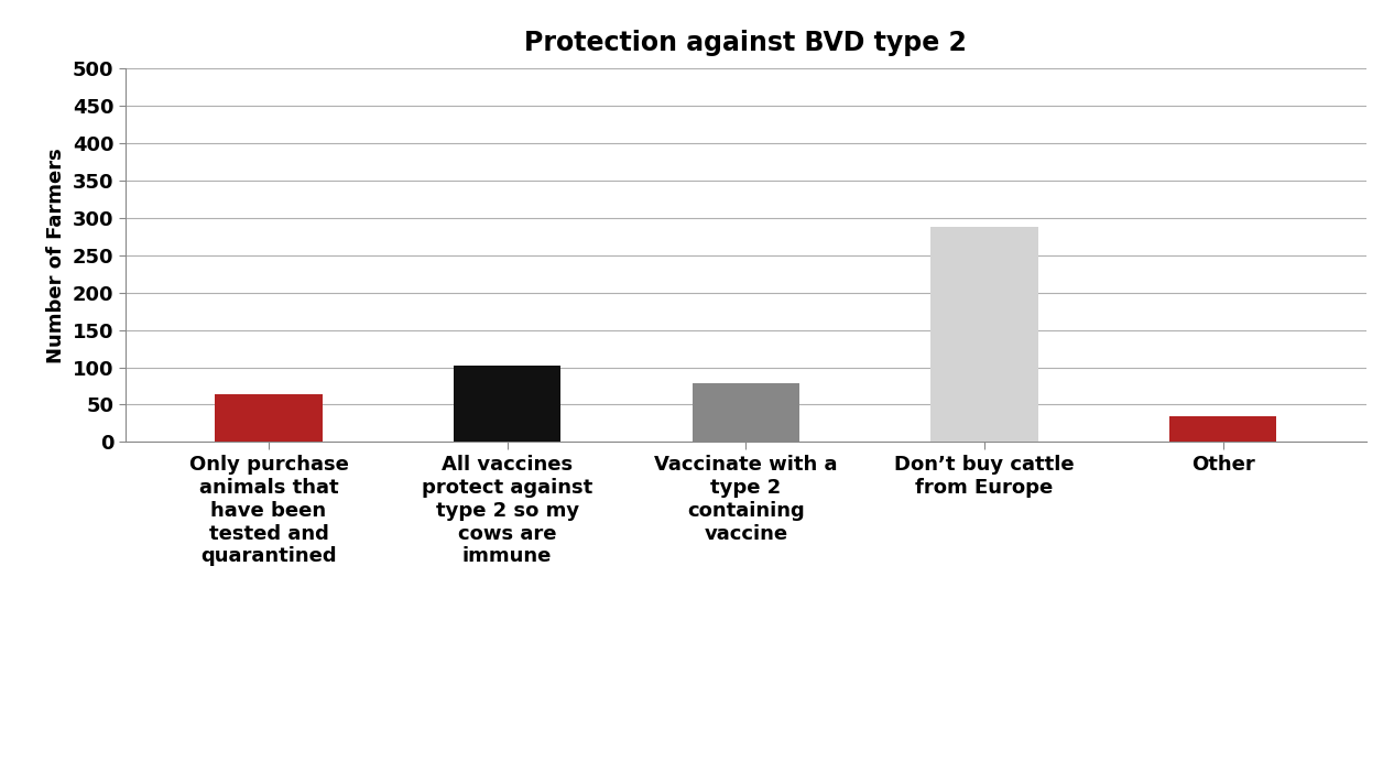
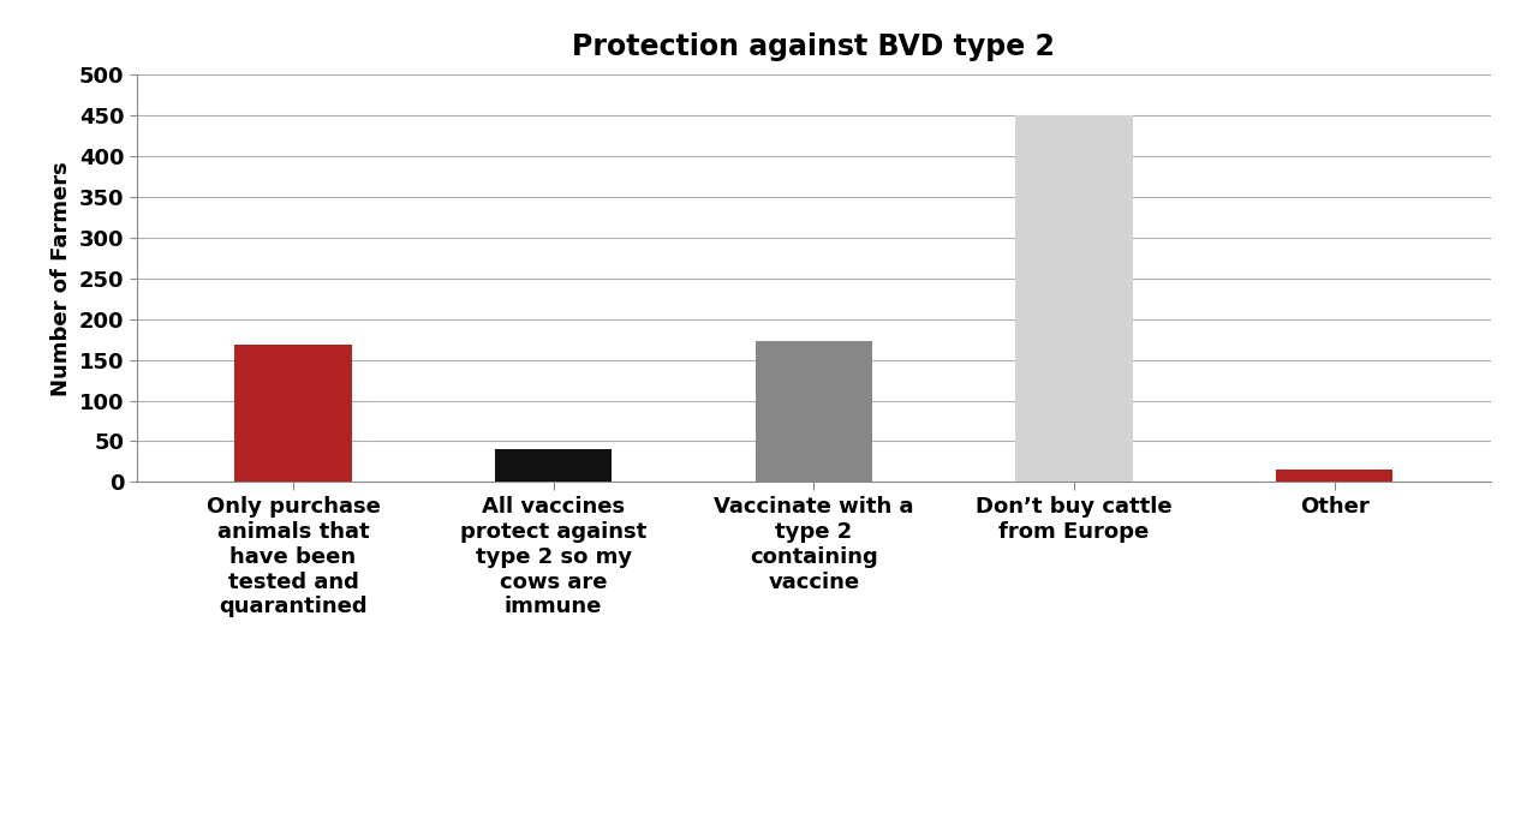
Only purchase animals that have been tested and quarantined: 64 -> 168
All vaccines protect against type 2 so my cows are immune: 102 -> 40
Vaccinate with a type 2 containing vaccine: 78 -> 173
Don’t buy cattle from Europe: 288 -> 450
Other: 34 -> 15
